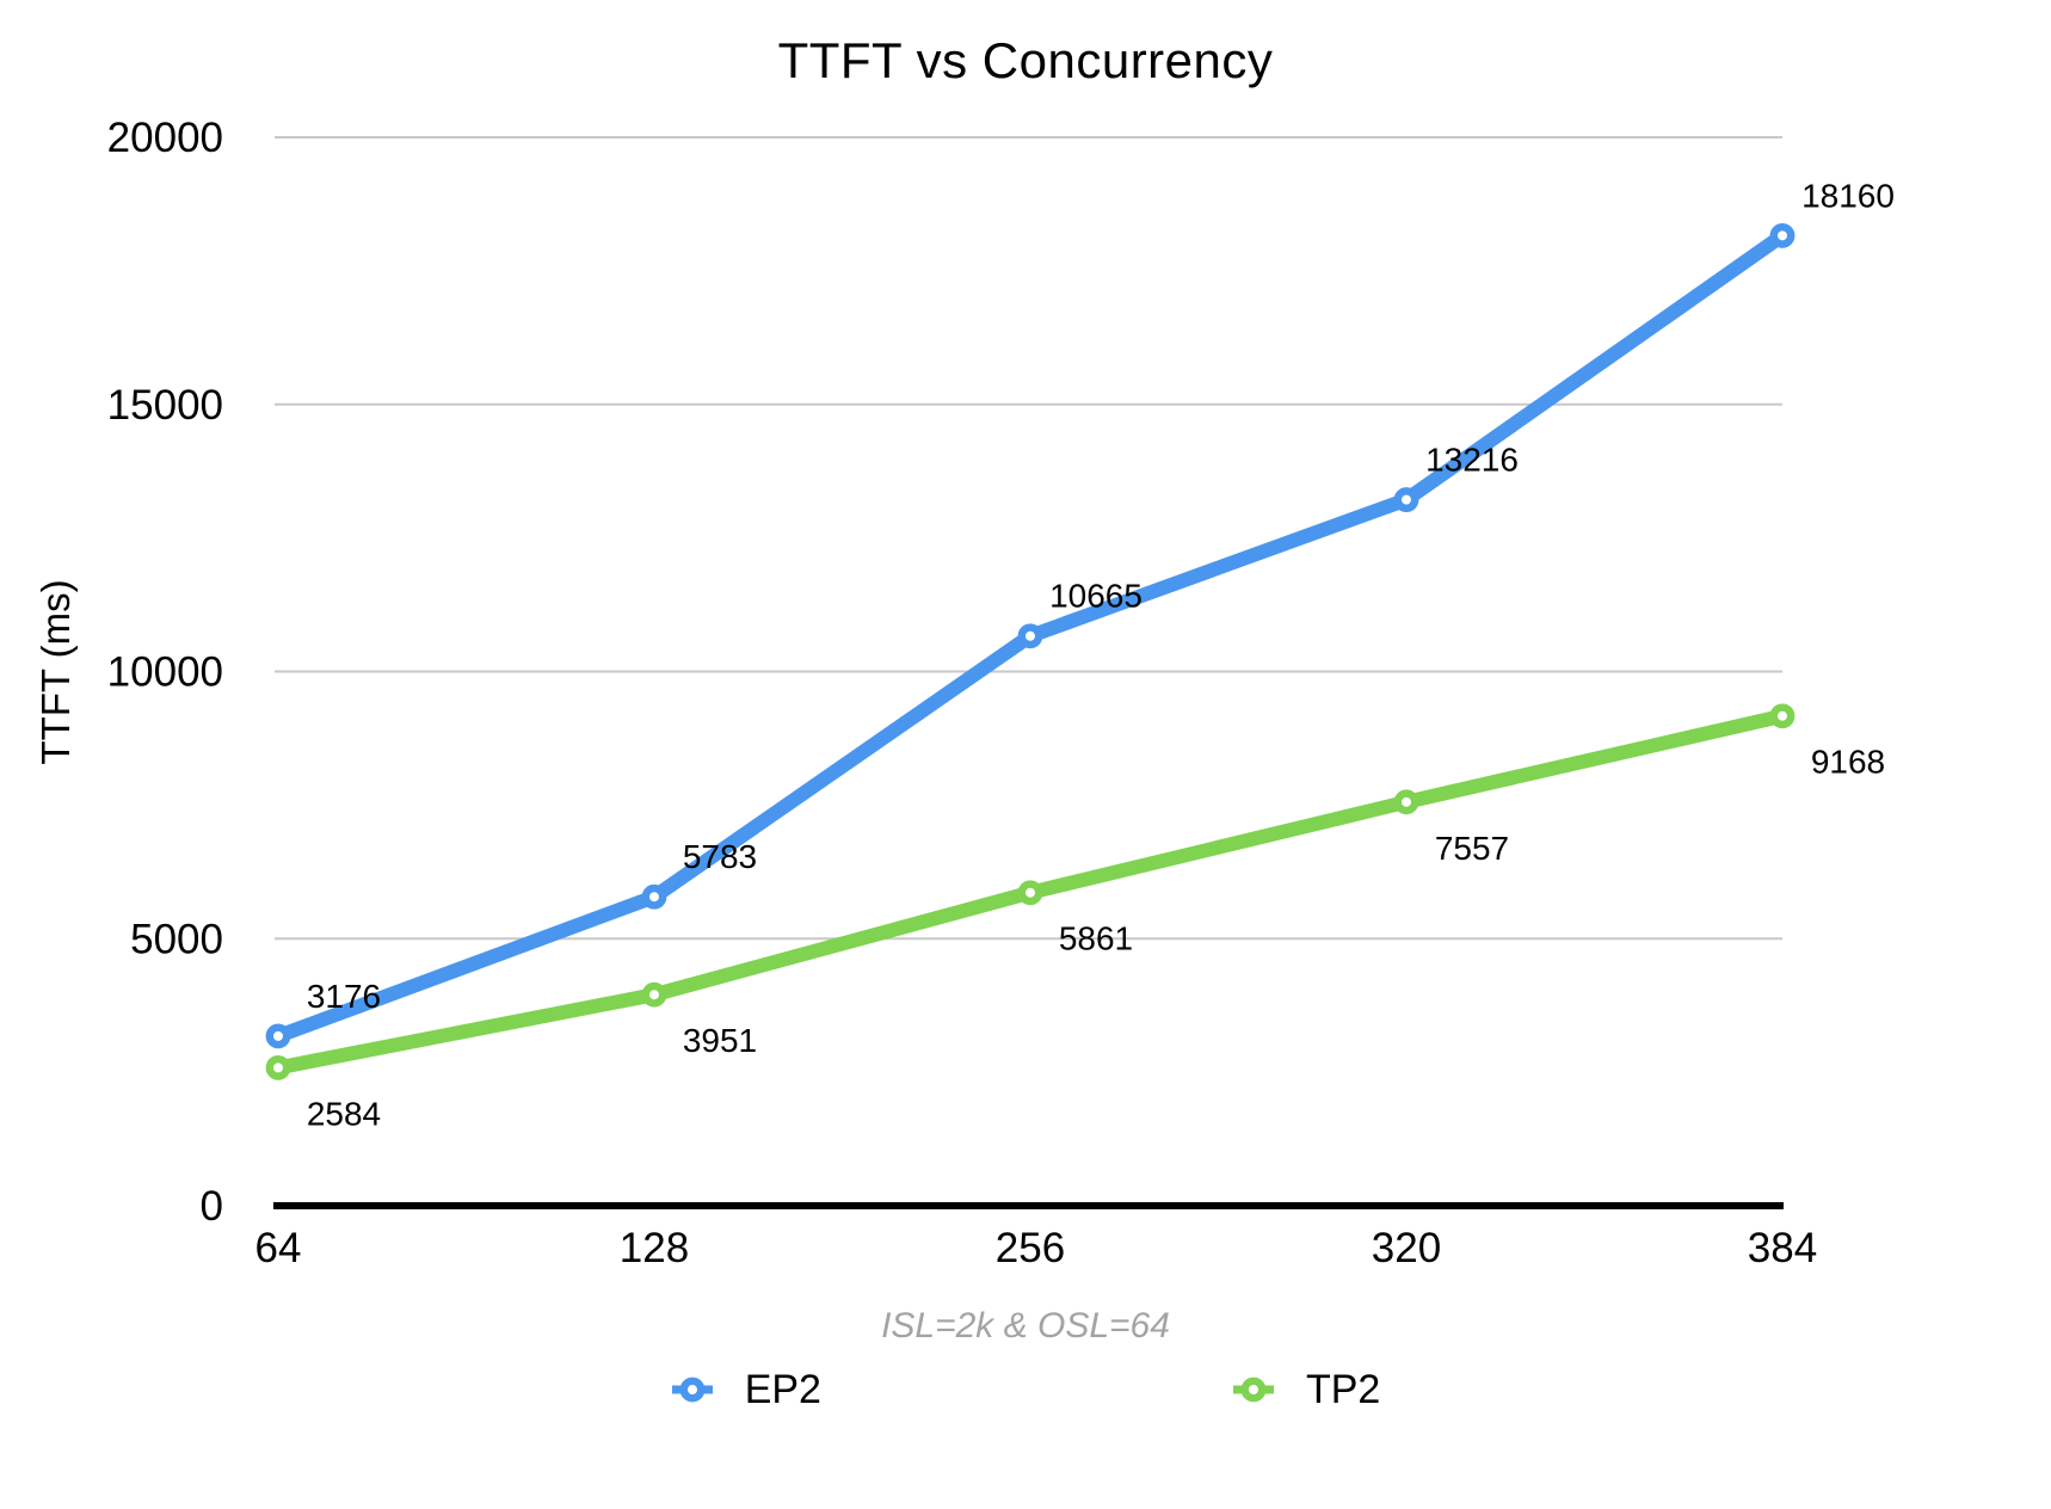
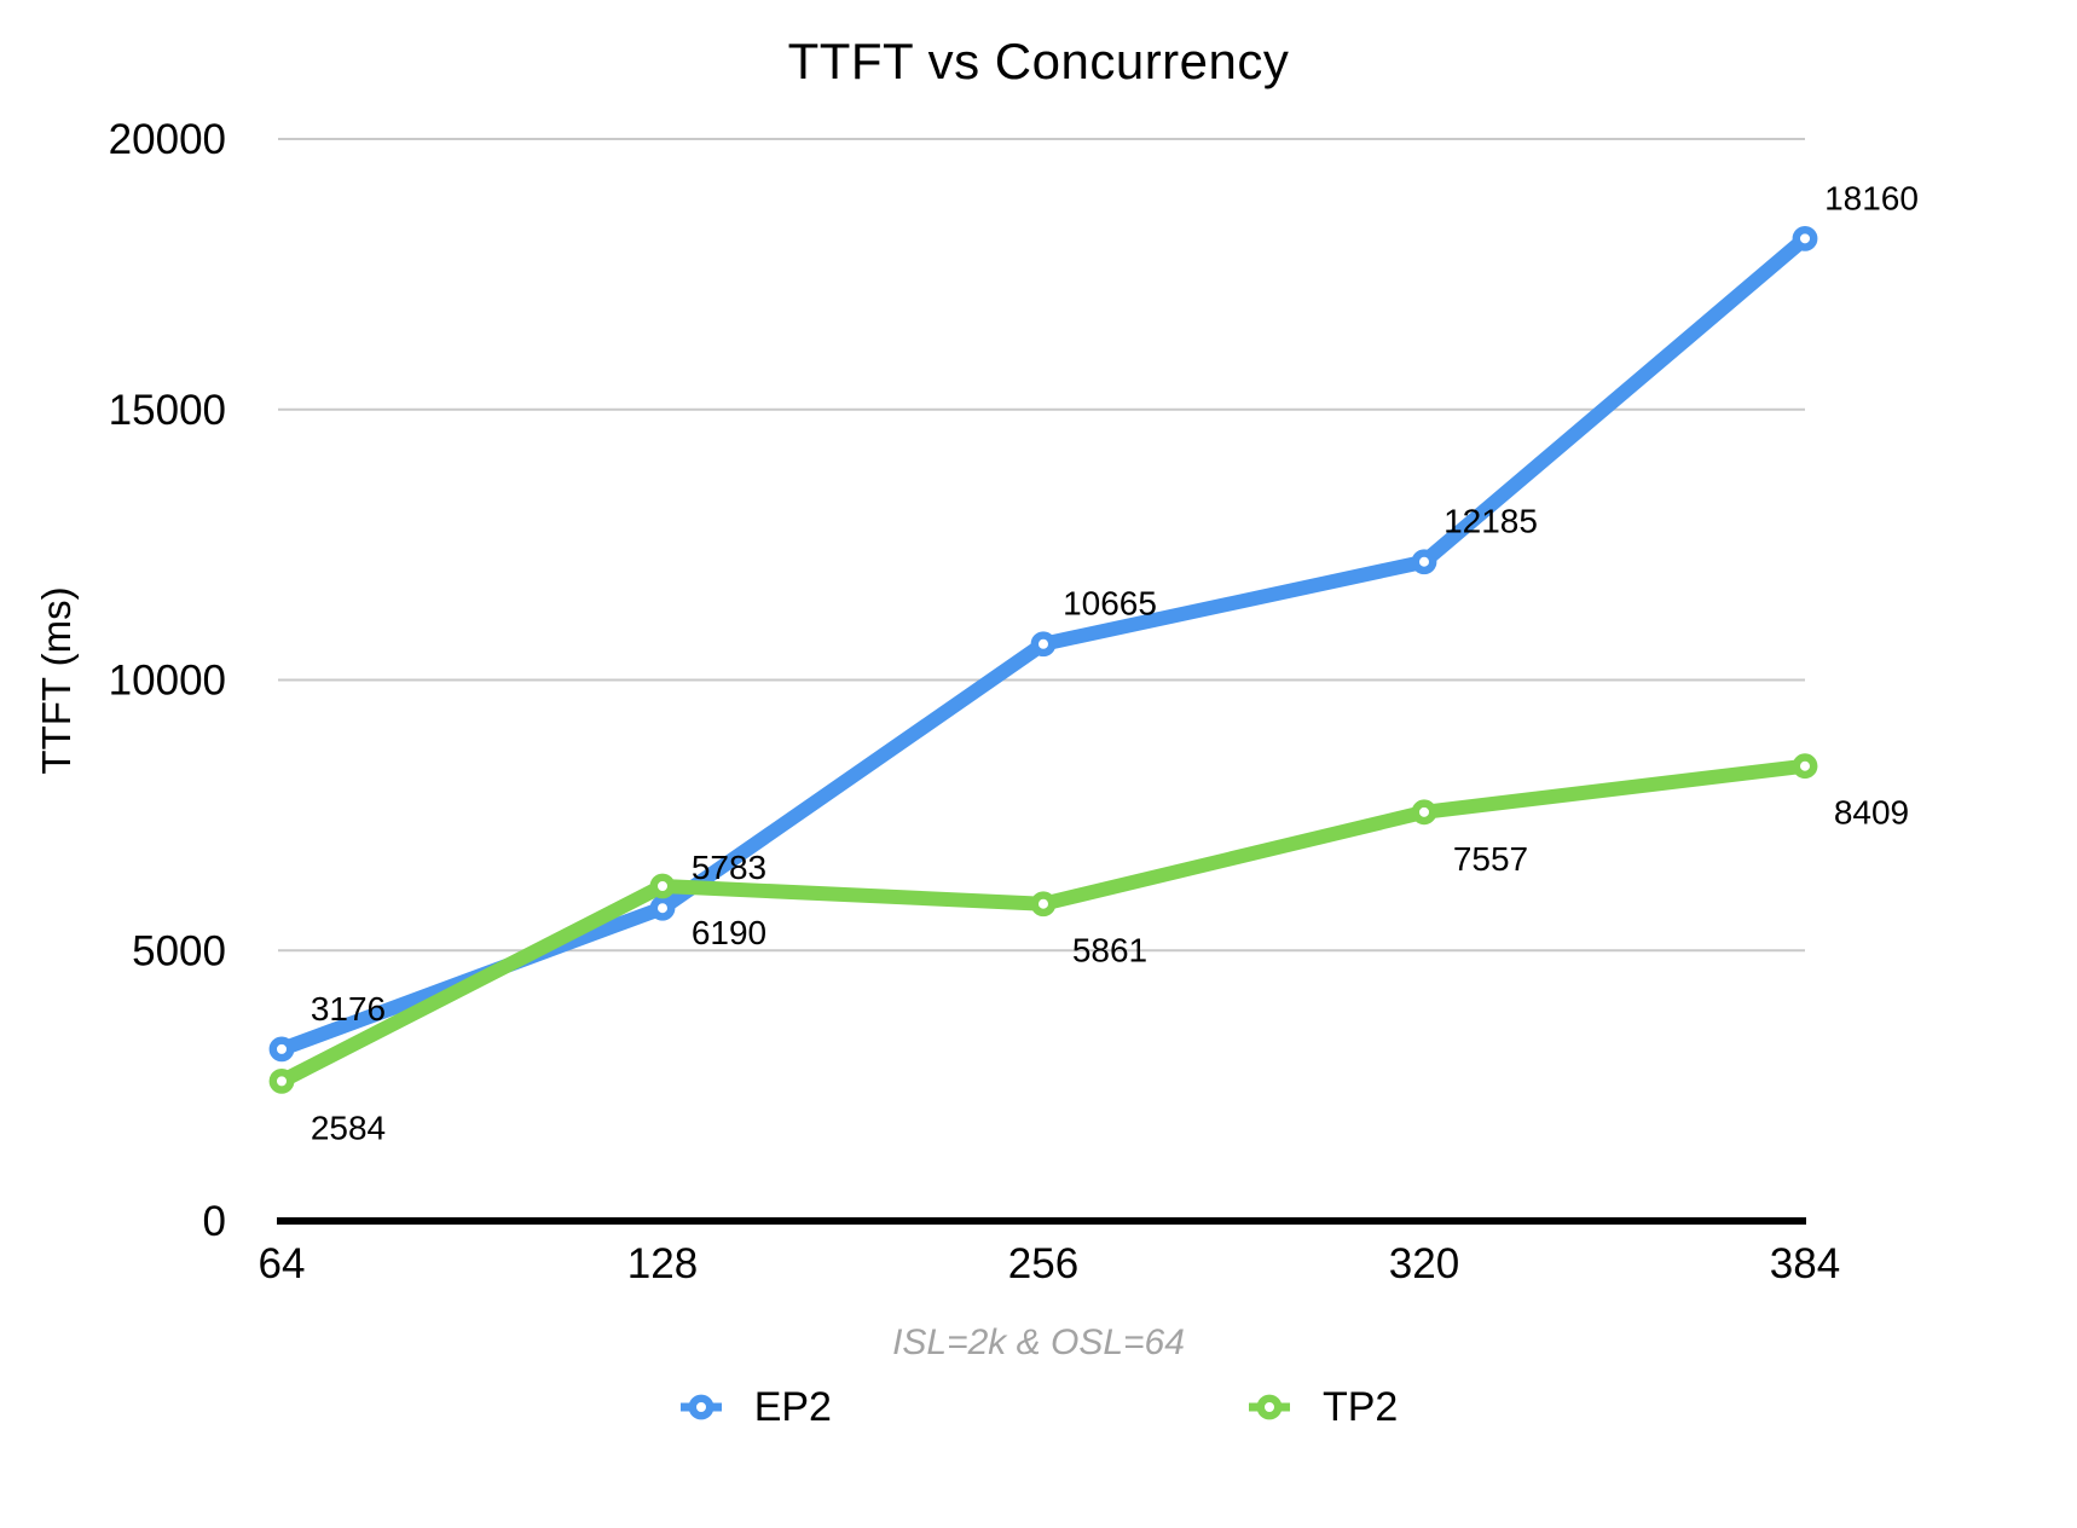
TP2/128: 3951 -> 6190
EP2/320: 13216 -> 12185
TP2/384: 9168 -> 8409
